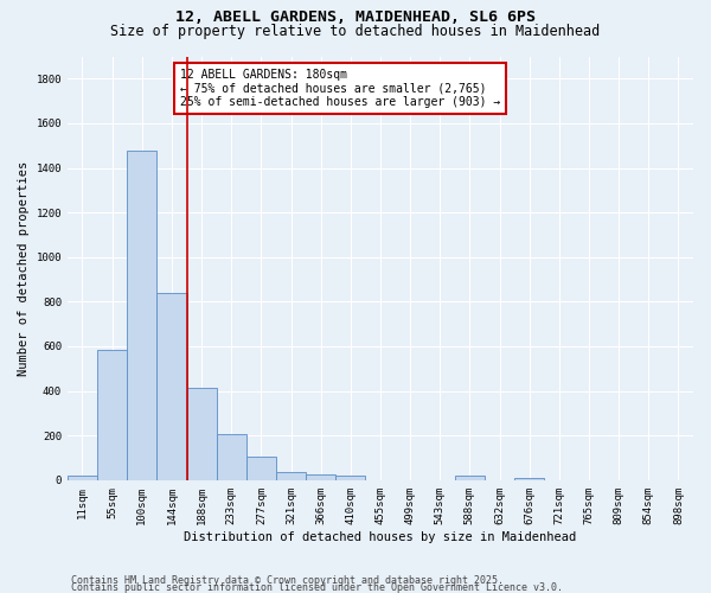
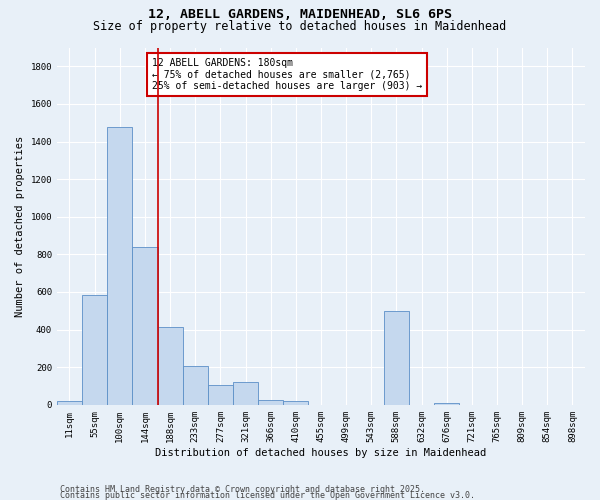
321sqm: 40 -> 120
588sqm: 20 -> 500
